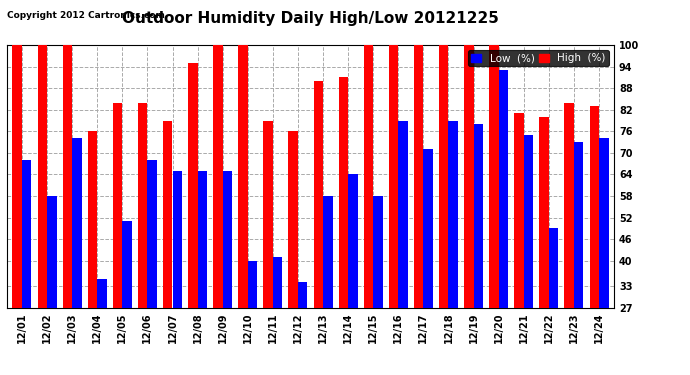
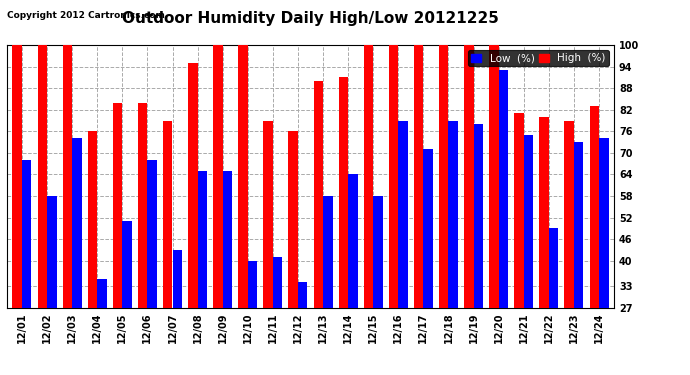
Low (%)/12/07: 65 -> 43
High (%)/12/23: 84 -> 79
